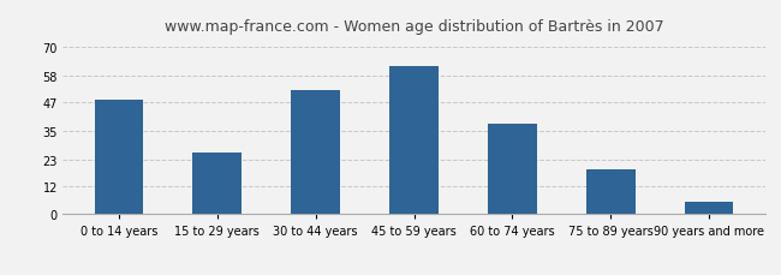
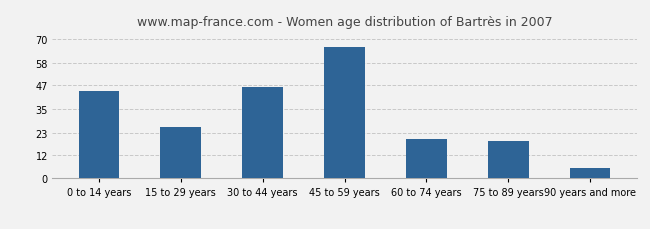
0 to 14 years: 48 -> 44
30 to 44 years: 52 -> 46
45 to 59 years: 62 -> 66
60 to 74 years: 38 -> 20
